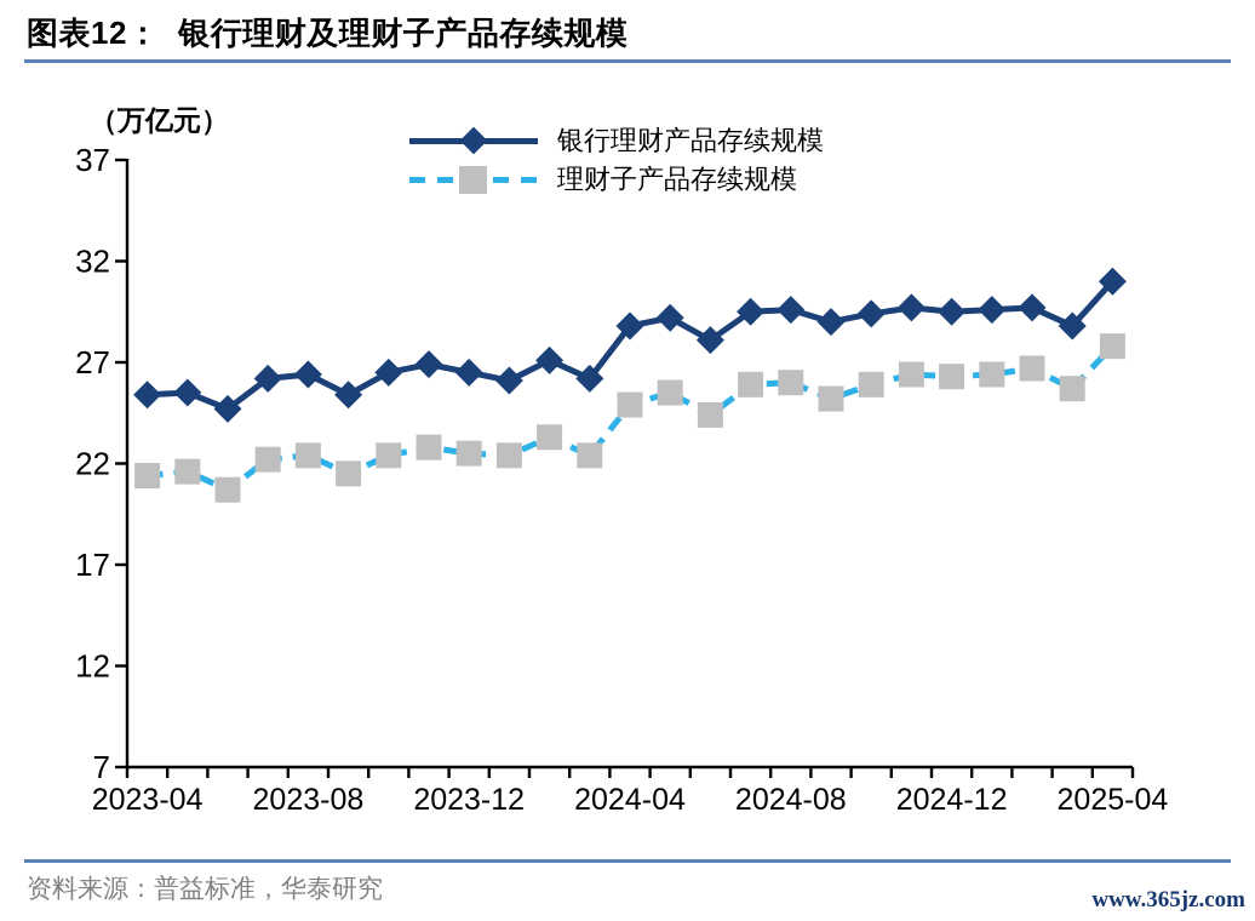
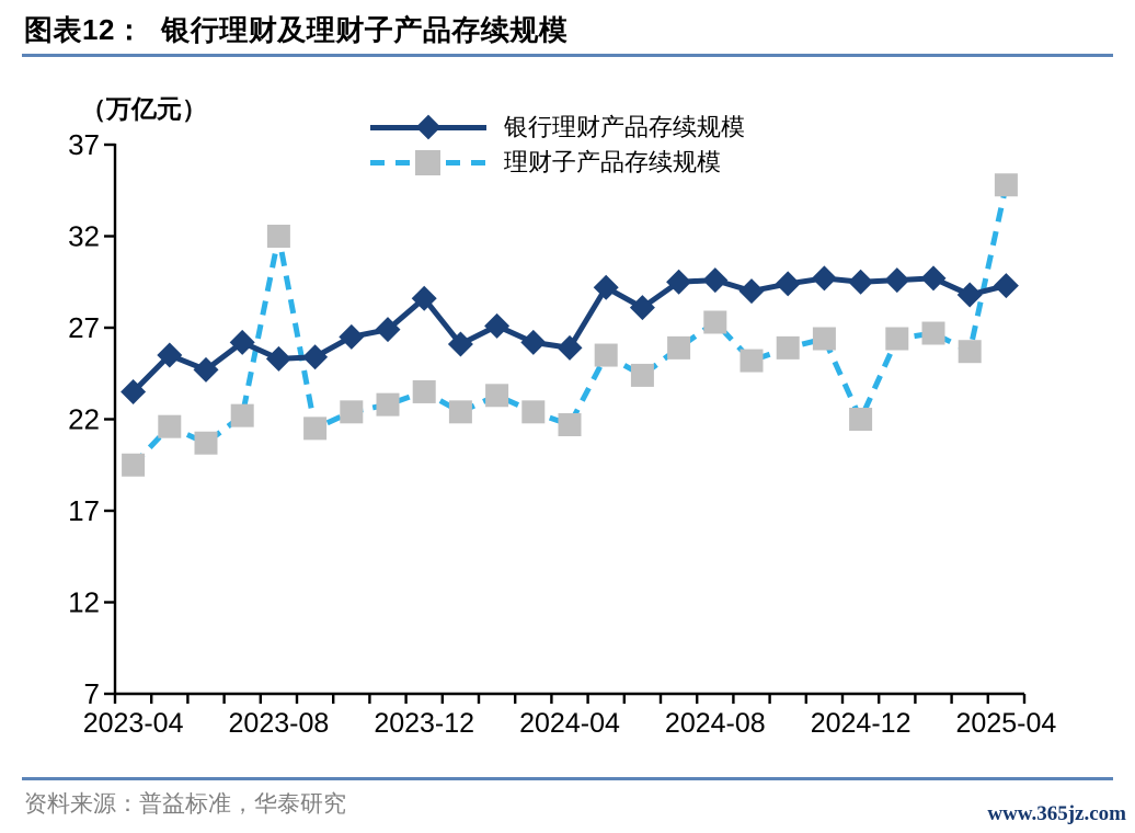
银行理财产品存续规模/2023-04: 25.4 -> 23.5
理财子产品存续规模/2023-04: 21.4 -> 19.5
银行理财产品存续规模/2023-08: 26.4 -> 25.3
理财子产品存续规模/2023-08: 22.4 -> 32.0
银行理财产品存续规模/2023-12: 26.5 -> 28.6
理财子产品存续规模/2023-12: 22.5 -> 23.5
银行理财产品存续规模/2024-04: 28.8 -> 25.9
理财子产品存续规模/2024-04: 24.9 -> 21.7
理财子产品存续规模/2024-08: 26.0 -> 27.3
理财子产品存续规模/2024-12: 26.3 -> 22.0
银行理财产品存续规模/2025-04: 31.0 -> 29.3
理财子产品存续规模/2025-04: 27.8 -> 34.8
